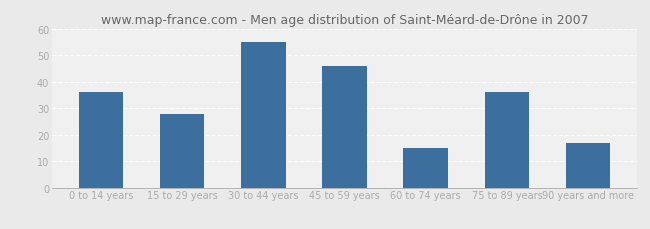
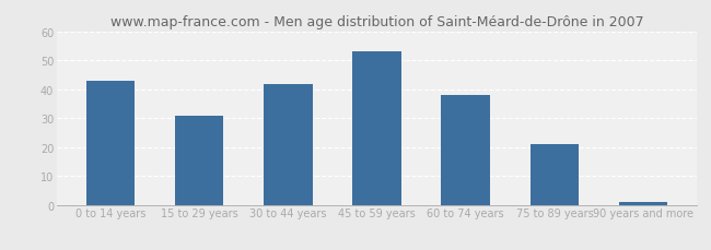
0 to 14 years: 36 -> 43
15 to 29 years: 28 -> 31
30 to 44 years: 55 -> 42
45 to 59 years: 46 -> 53
60 to 74 years: 15 -> 38
75 to 89 years: 36 -> 21
90 years and more: 17 -> 1
